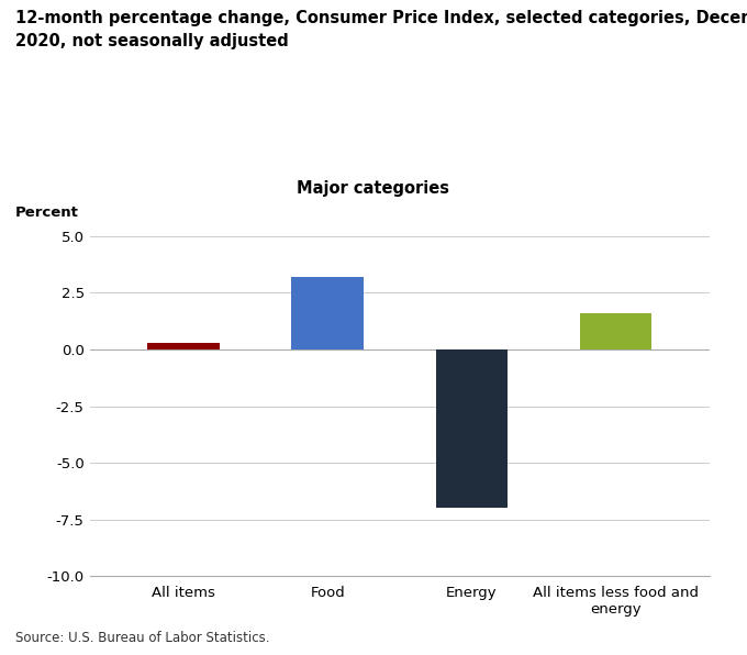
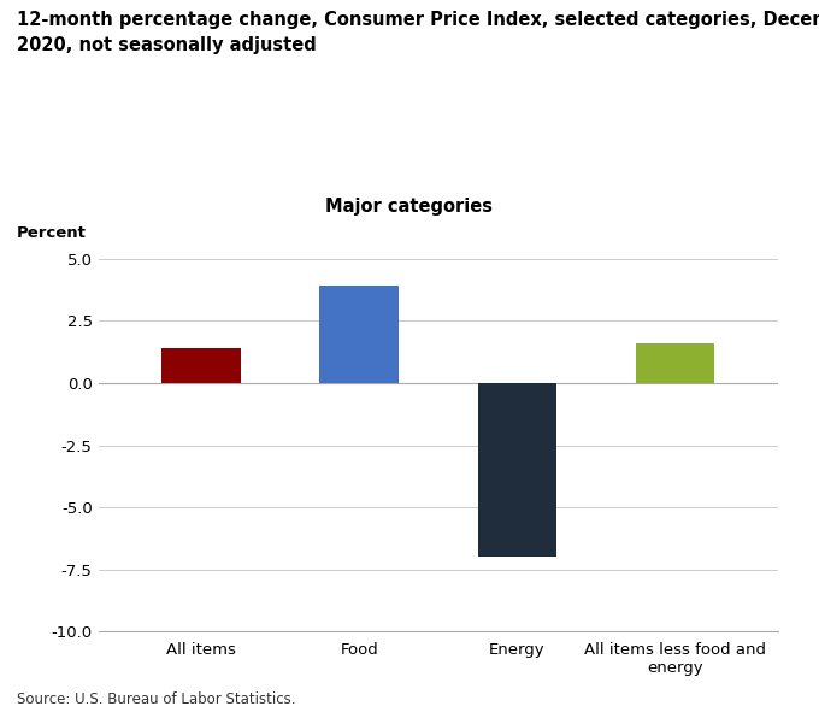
All items: 0.3 -> 1.4
Food: 3.2 -> 3.9
